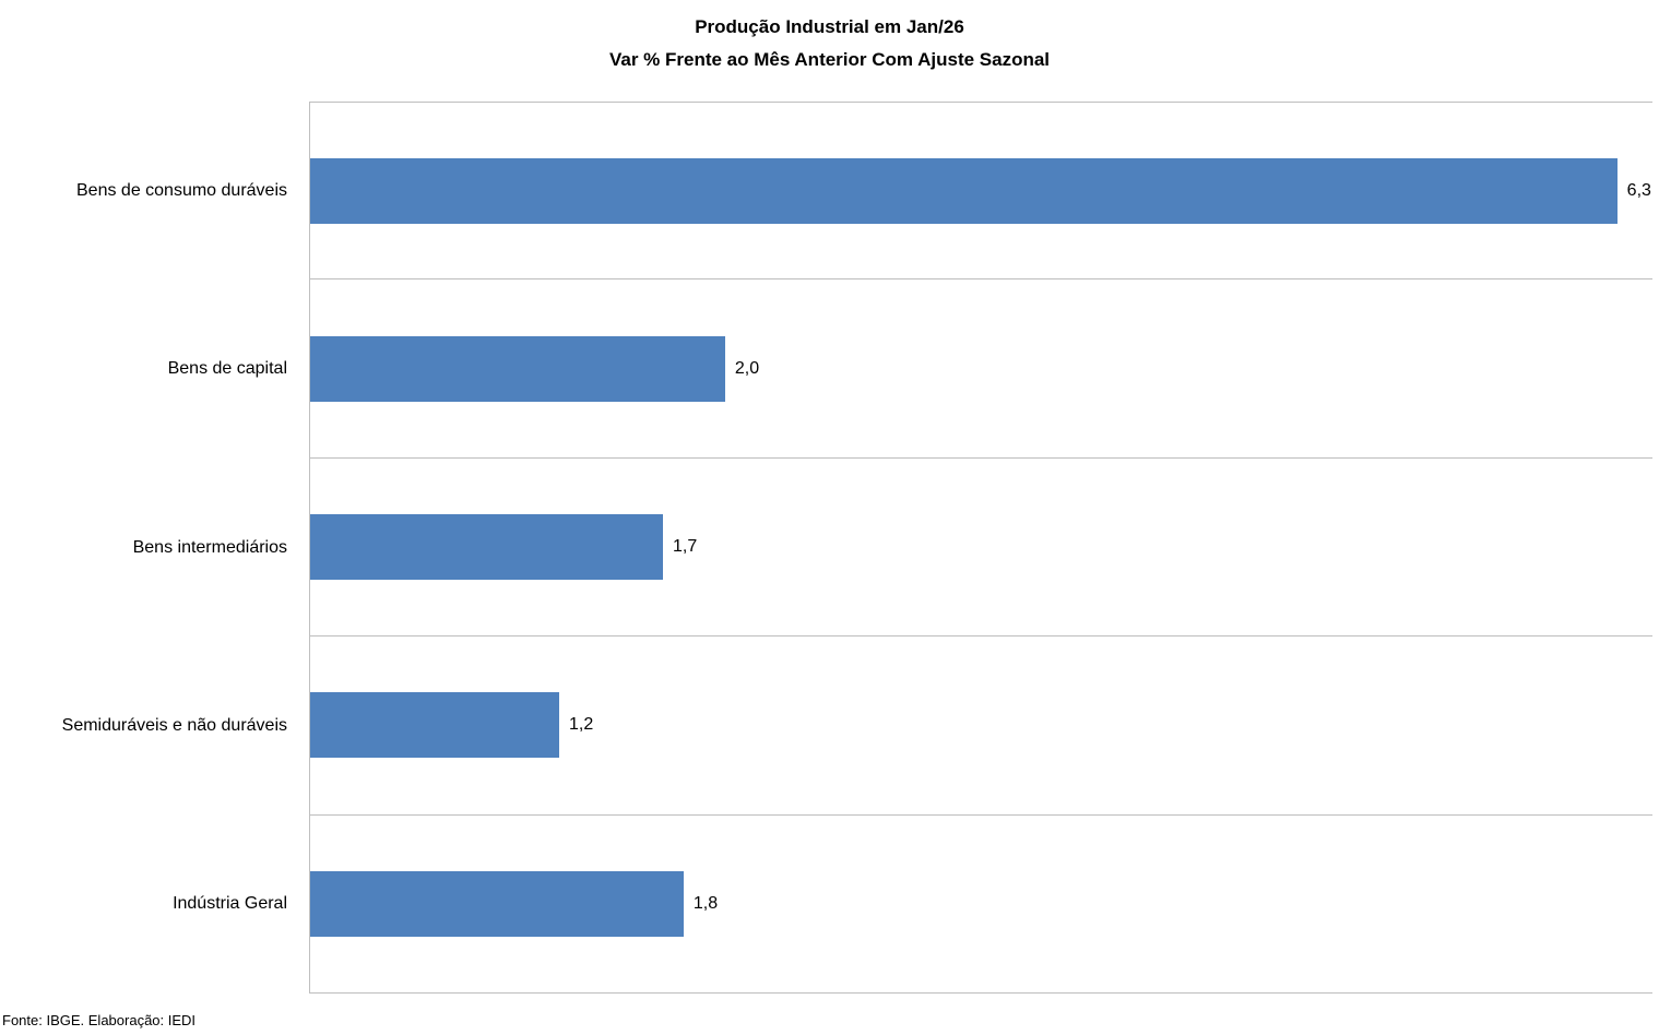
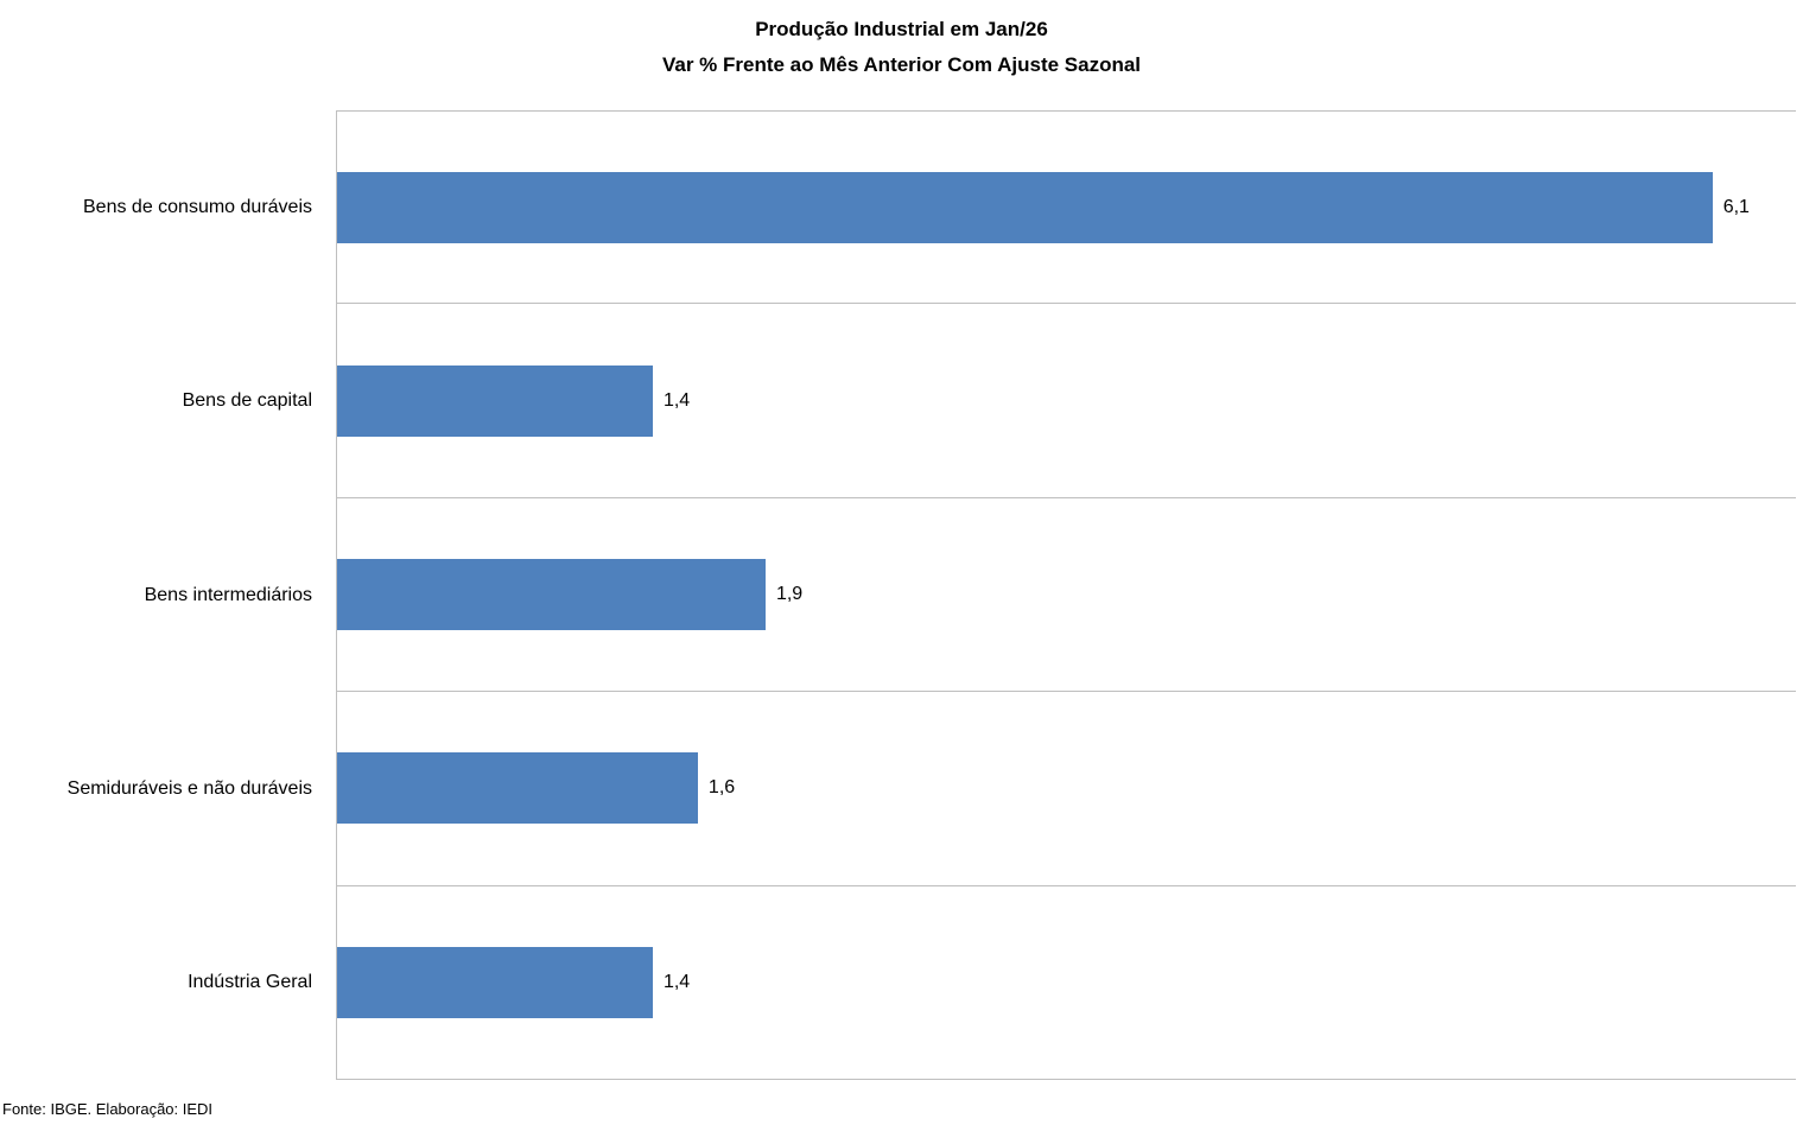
Bens de consumo duráveis: 6,3 -> 6,1
Bens de capital: 2,0 -> 1,4
Bens intermediários: 1,7 -> 1,9
Semiduráveis e não duráveis: 1,2 -> 1,6
Indústria Geral: 1,8 -> 1,4
